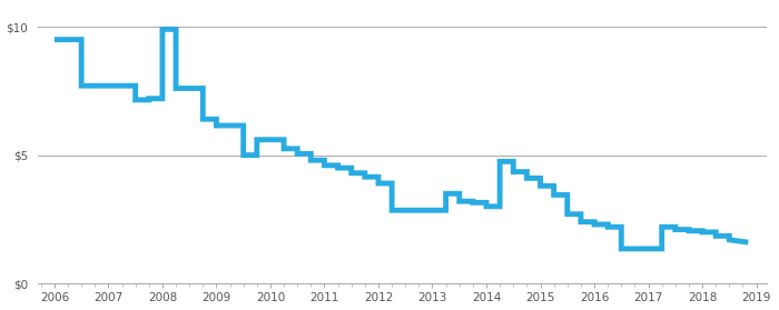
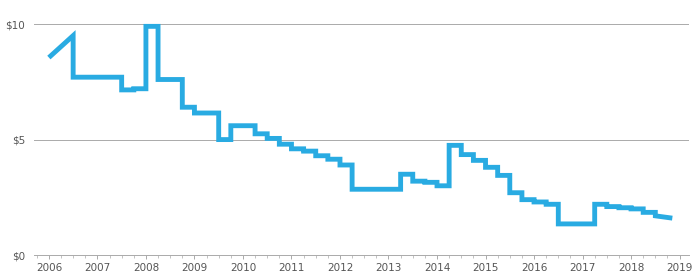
2006: $9.50 -> $8.55
